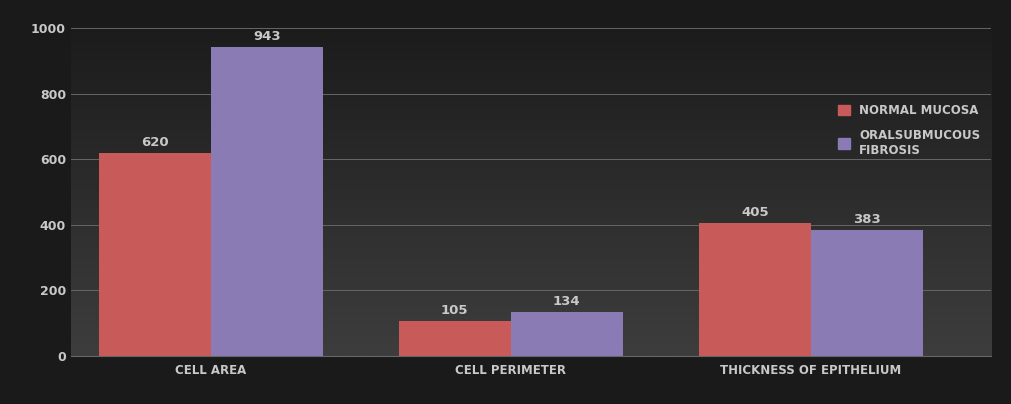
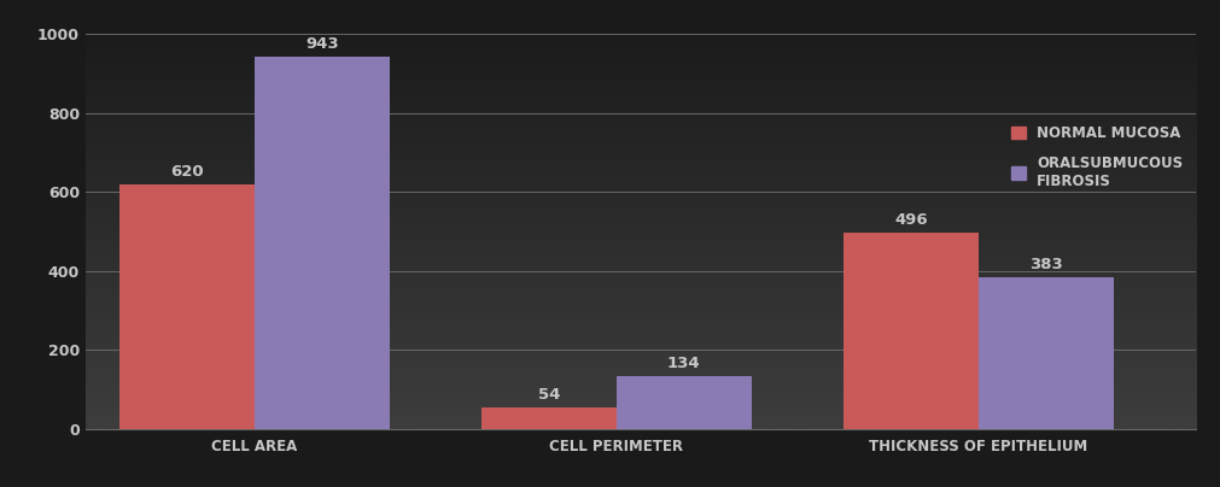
NORMAL MUCOSA/CELL PERIMETER: 105 -> 54
NORMAL MUCOSA/THICKNESS OF EPITHELIUM: 405 -> 496
